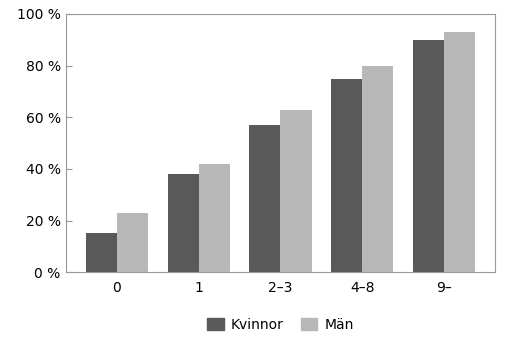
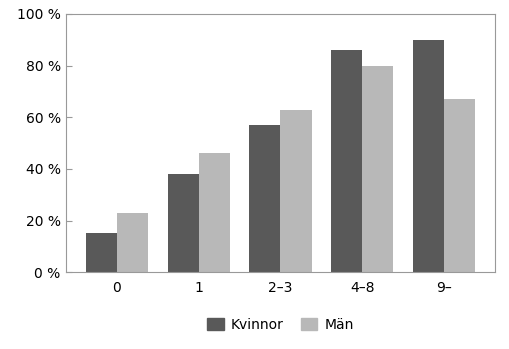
Män/1: 42 % -> 46 %
Kvinnor/4–8: 75 % -> 86 %
Män/9–: 93 % -> 67 %
